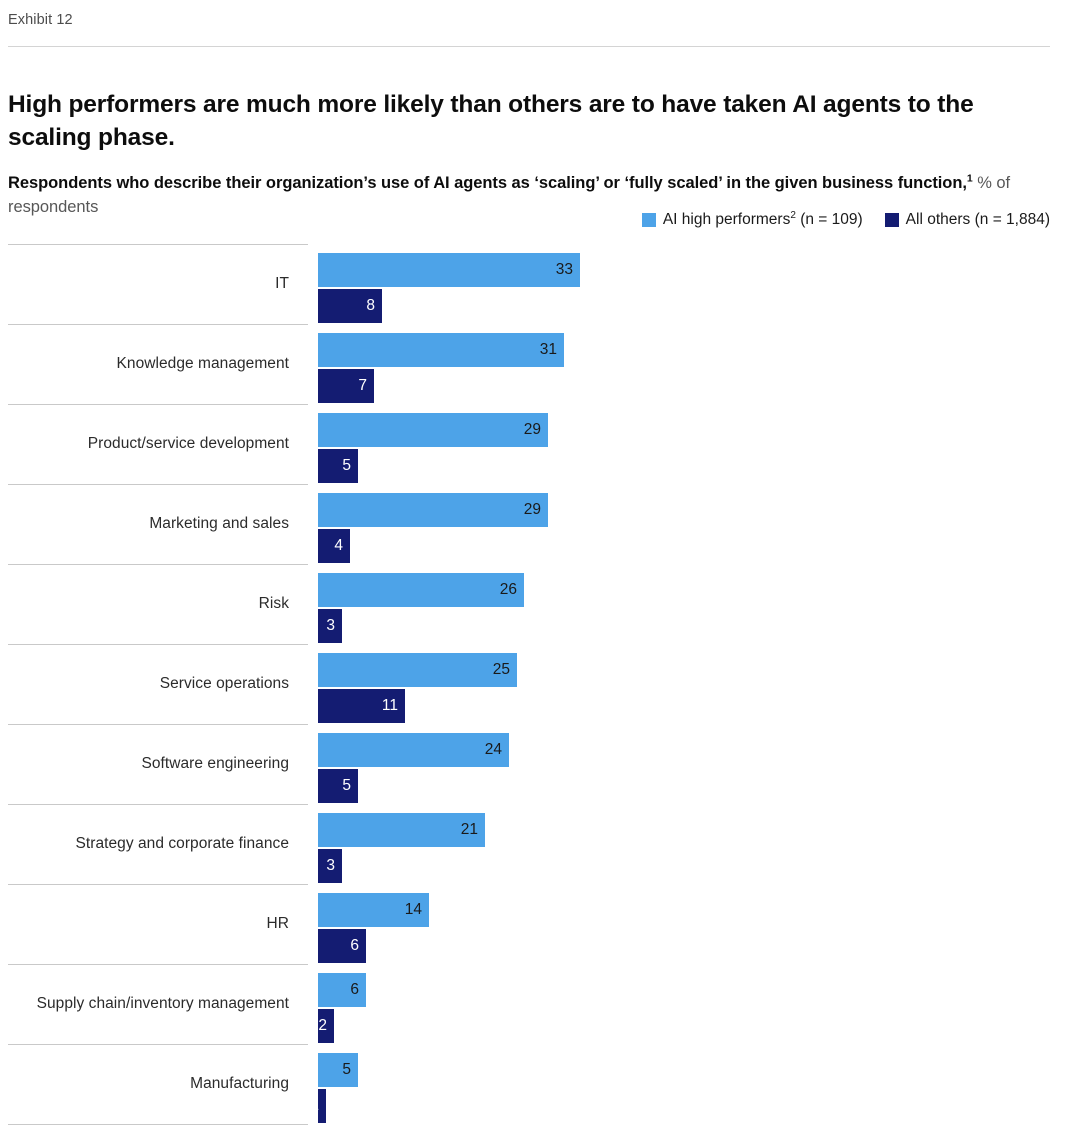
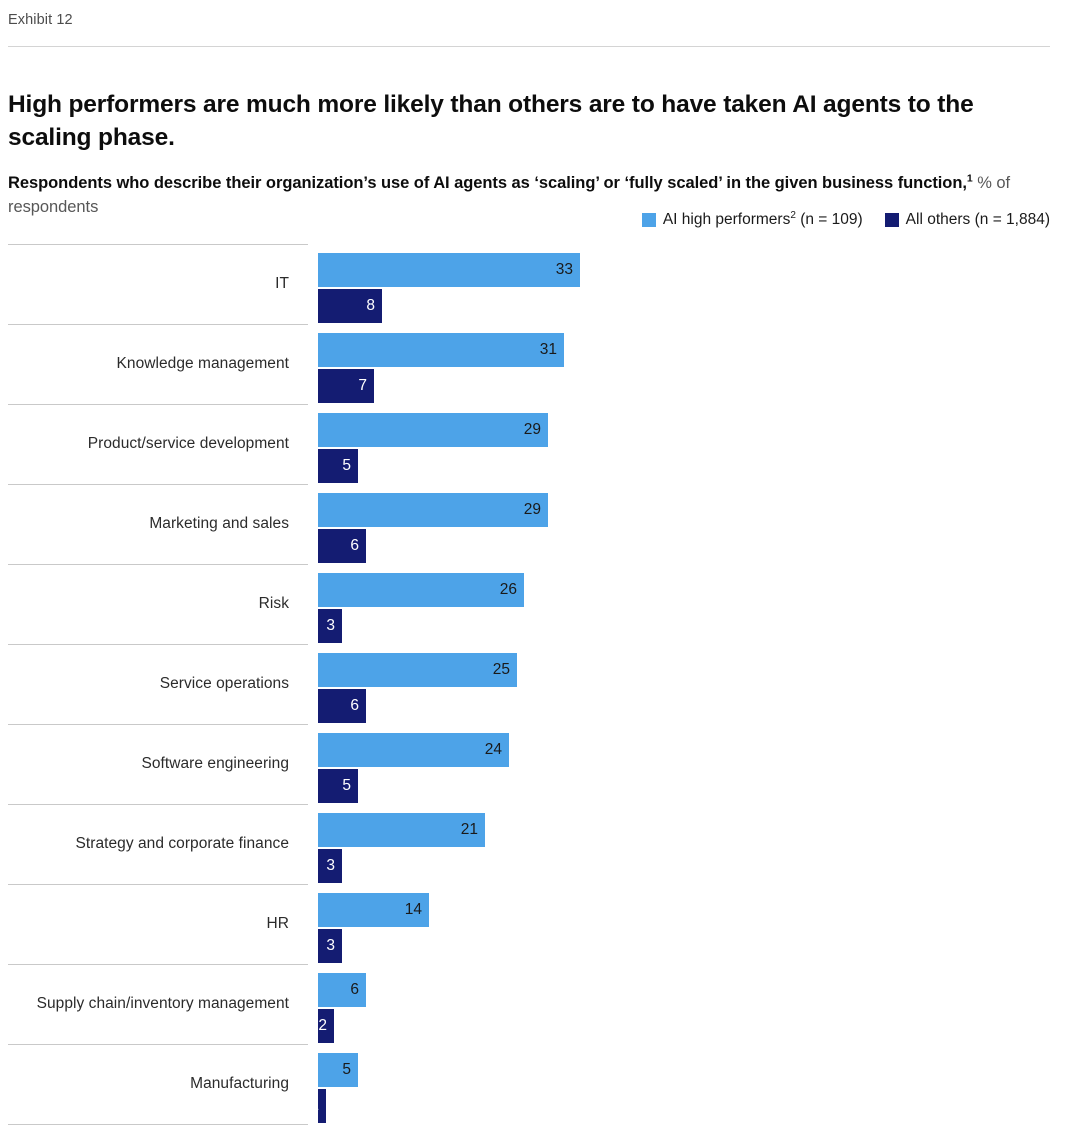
All others (n = 1,884)/Marketing and sales: 4 -> 6
All others (n = 1,884)/Service operations: 11 -> 6
All others (n = 1,884)/HR: 6 -> 3
